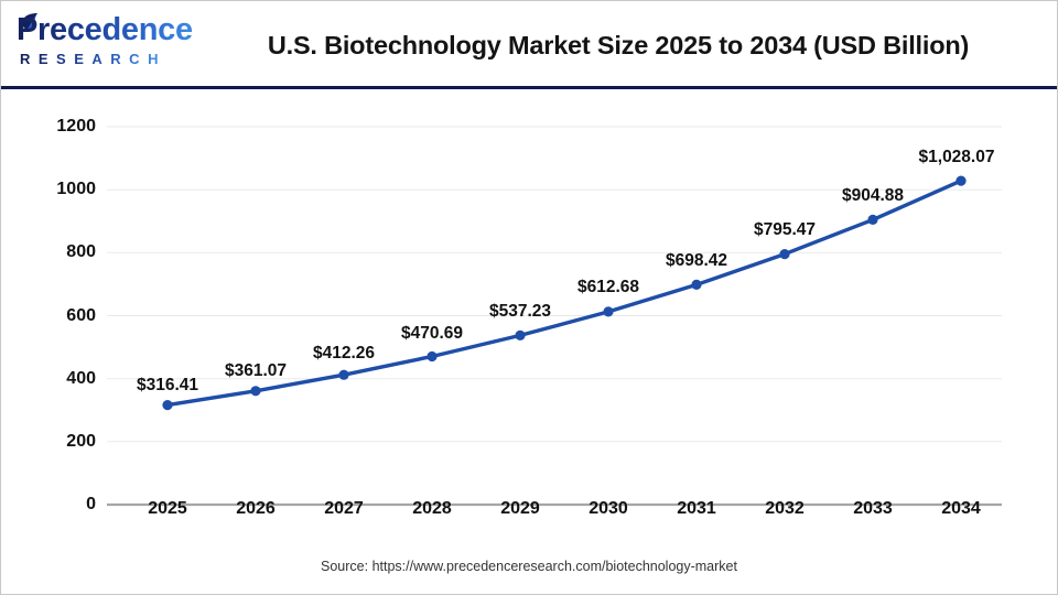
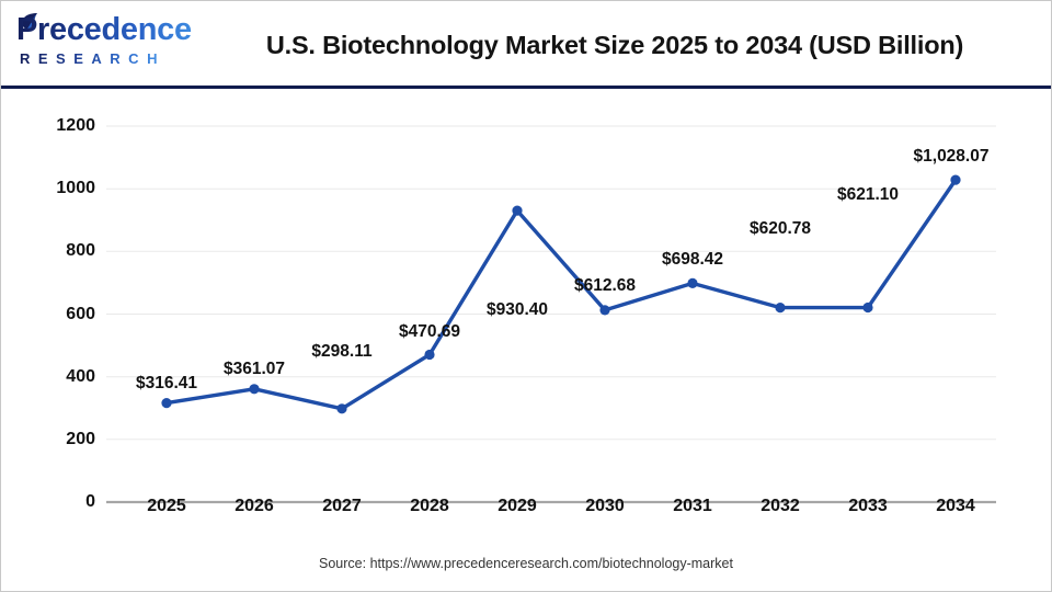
2027: $412.26 -> $298.11
2029: $537.23 -> $930.40
2032: $795.47 -> $620.78
2033: $904.88 -> $621.10
